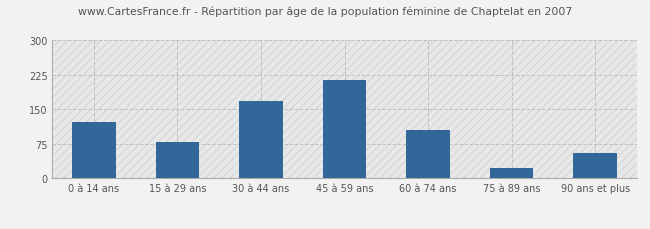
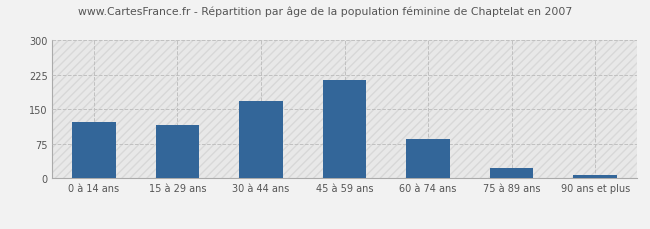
15 à 29 ans: 80 -> 116
60 à 74 ans: 105 -> 85
90 ans et plus: 55 -> 8
